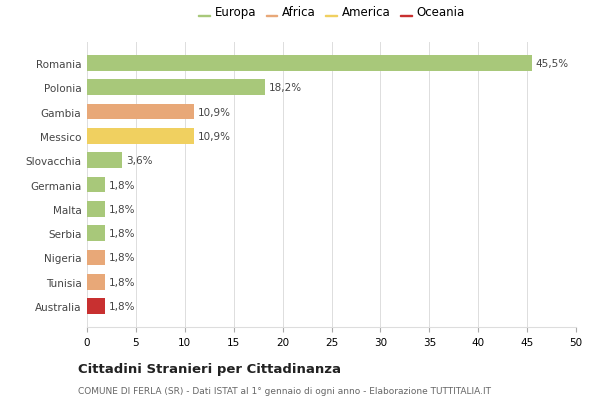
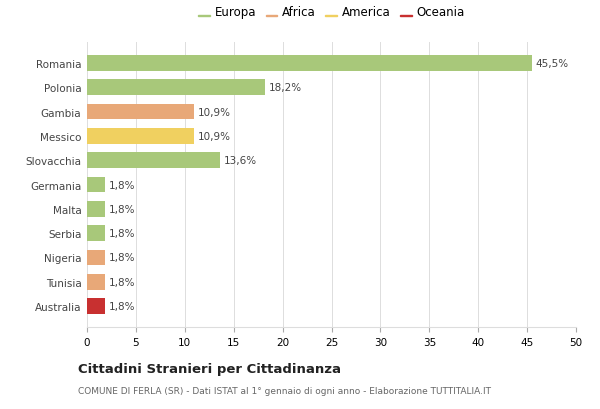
Slovacchia: 3,6% -> 13,6%
